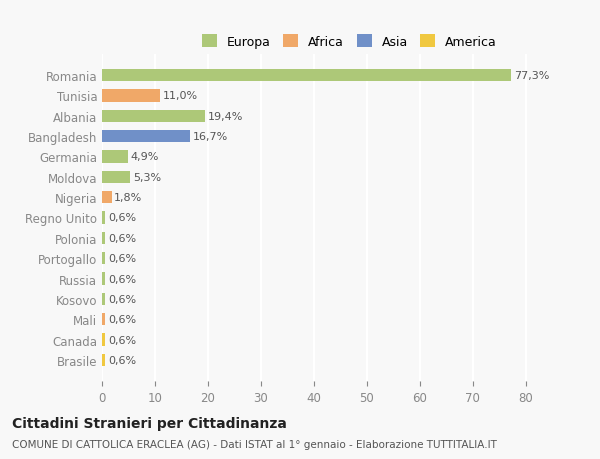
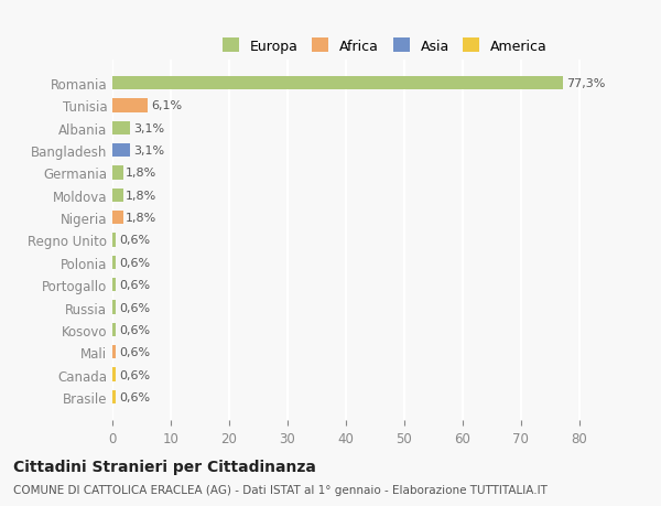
Tunisia: 11,0% -> 6,1%
Albania: 19,4% -> 3,1%
Bangladesh: 16,7% -> 3,1%
Germania: 4,9% -> 1,8%
Moldova: 5,3% -> 1,8%
